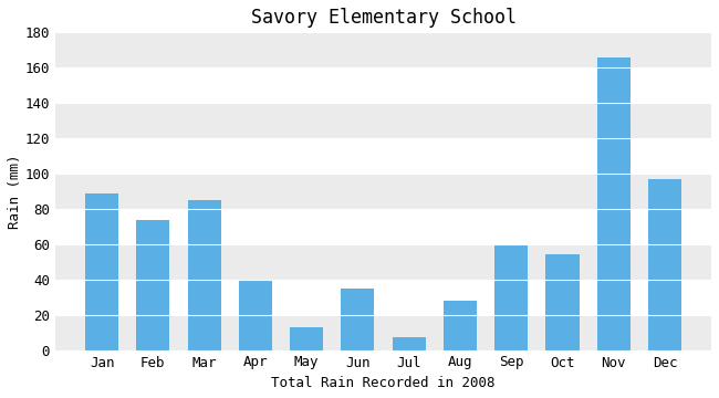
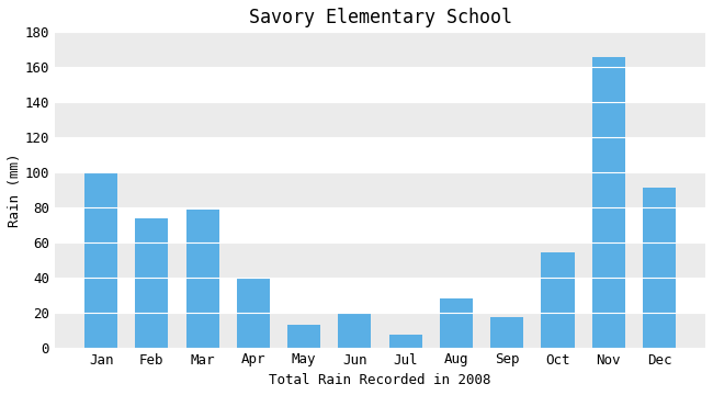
Jan: 89 -> 100
Mar: 85 -> 79
Jun: 35 -> 20
Sep: 59 -> 17
Dec: 97 -> 91
